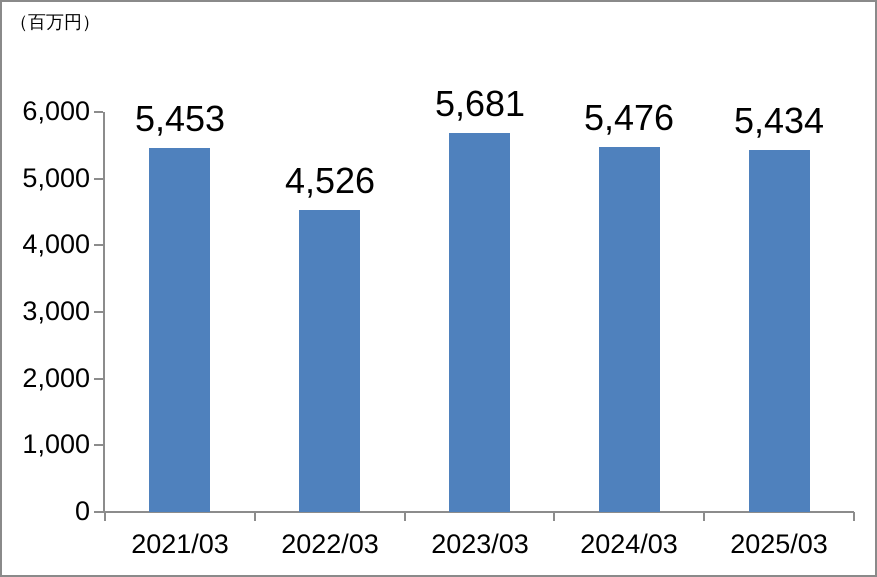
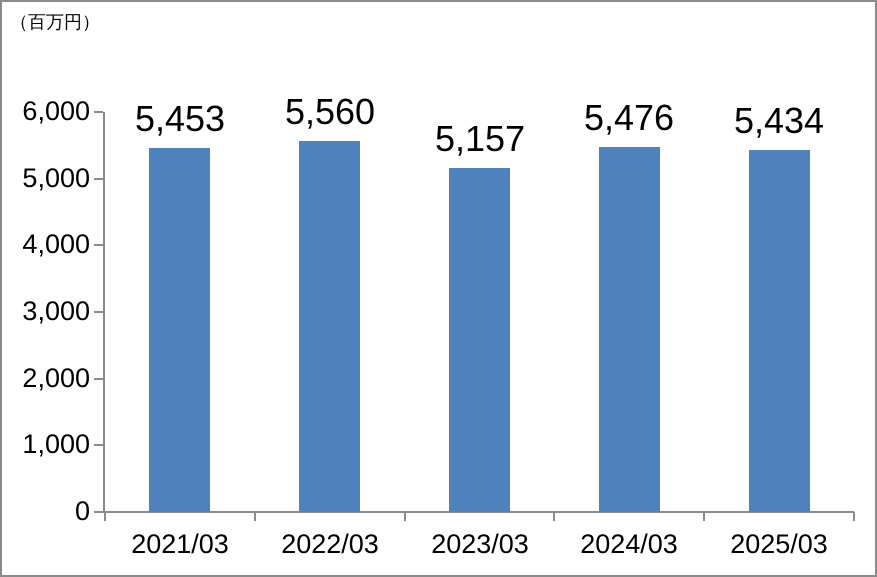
2022/03: 4,526 -> 5,560
2023/03: 5,681 -> 5,157
